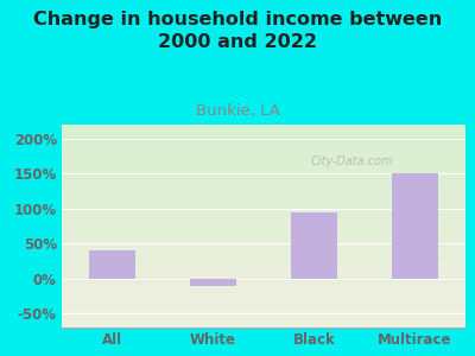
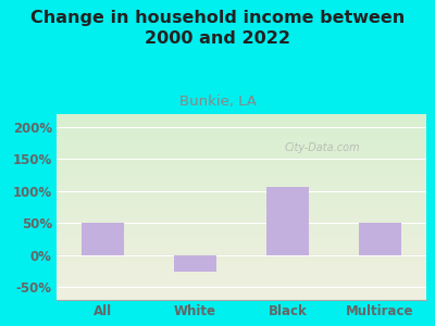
All: 40% -> 50%
White: -10% -> -26%
Black: 95% -> 106%
Multirace: 150% -> 50%
